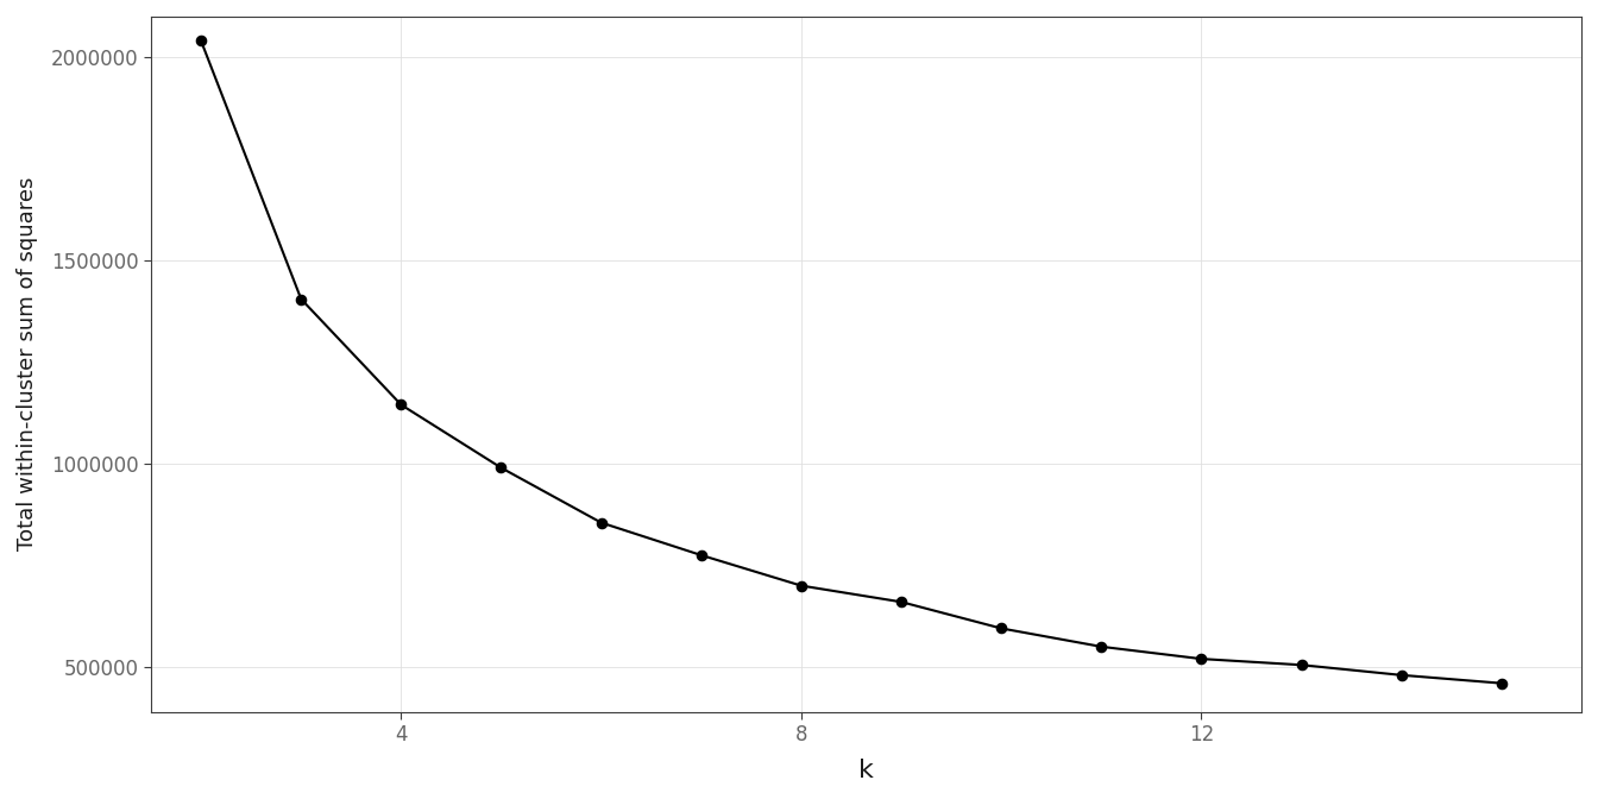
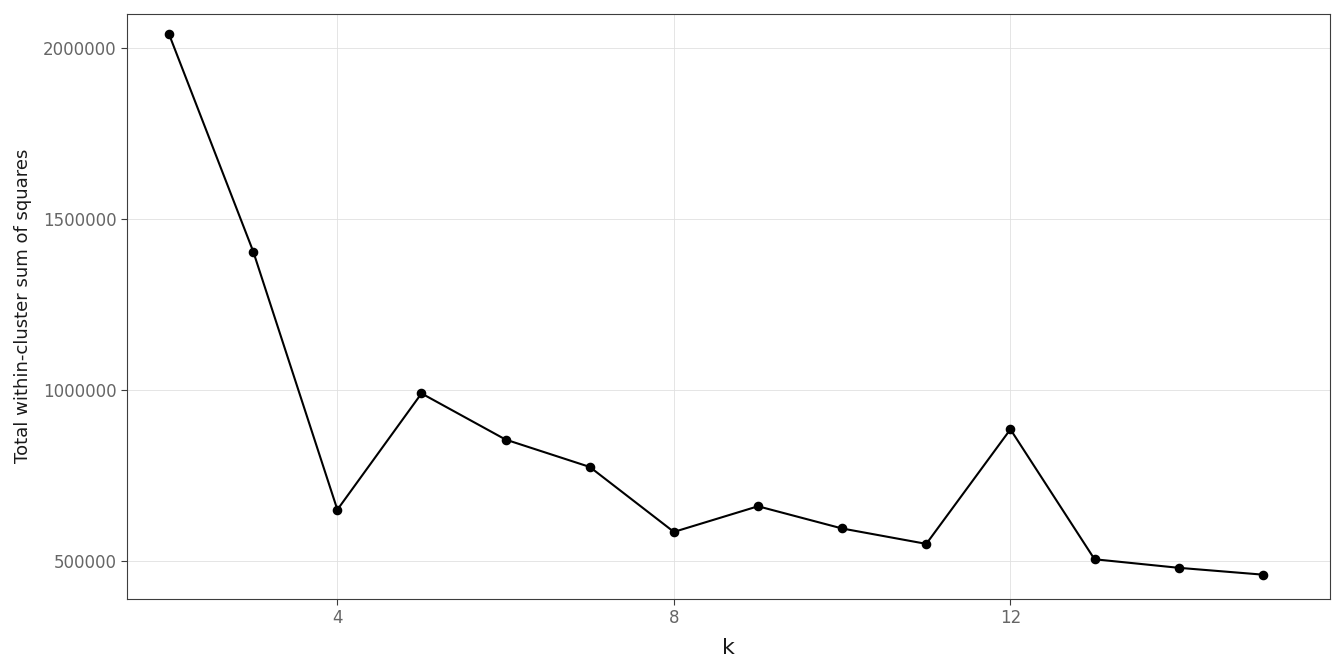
4: 1145000 -> 650000
8: 700000 -> 585000
12: 520000 -> 885000
